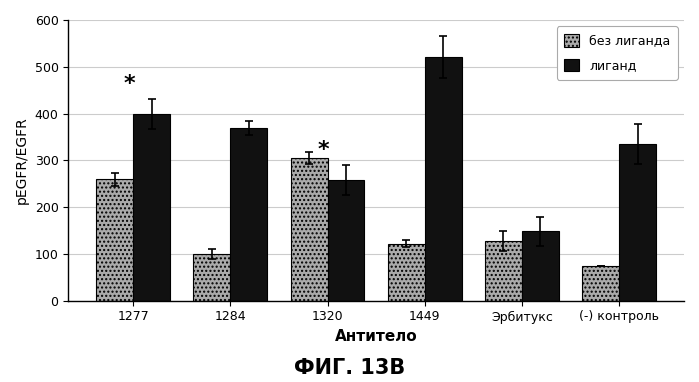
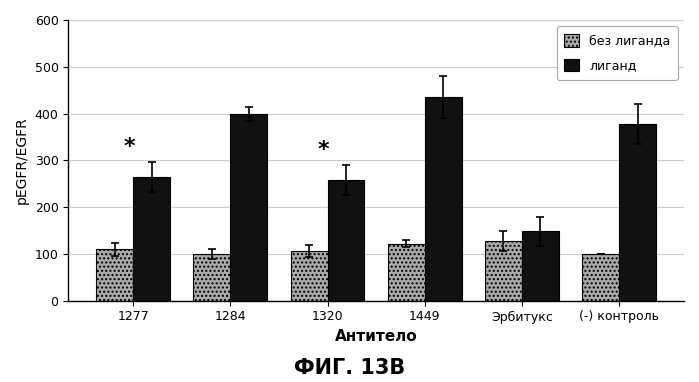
без лиганда/1277: 260 -> 110
лиганд/1277: 400 -> 265
лиганд/1284: 370 -> 400
без лиганда/1320: 305 -> 107
лиганд/1449: 520 -> 435
без лиганда/(-) контроль: 75 -> 100
лиганд/(-) контроль: 335 -> 378
